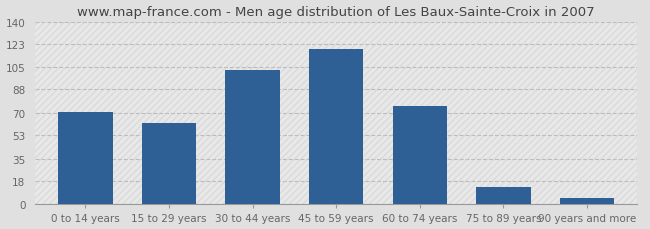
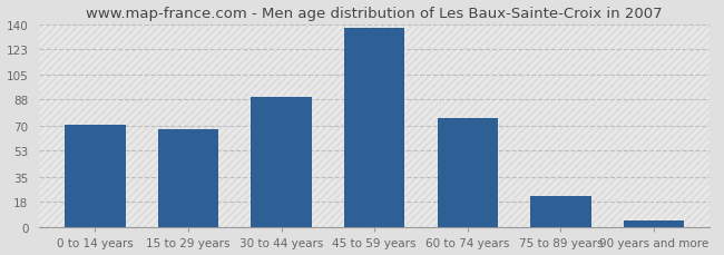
15 to 29 years: 62 -> 68
30 to 44 years: 103 -> 90
45 to 59 years: 119 -> 137
75 to 89 years: 13 -> 22
